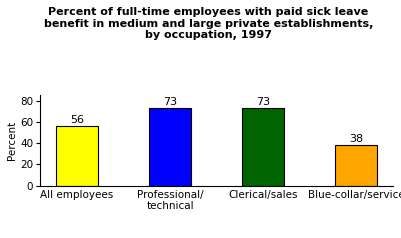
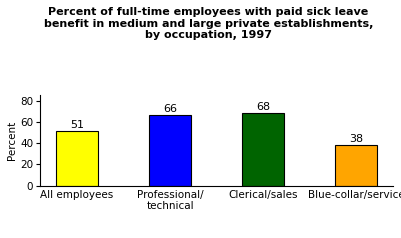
All employees: 56 -> 51
Professional/ technical: 73 -> 66
Clerical/sales: 73 -> 68
